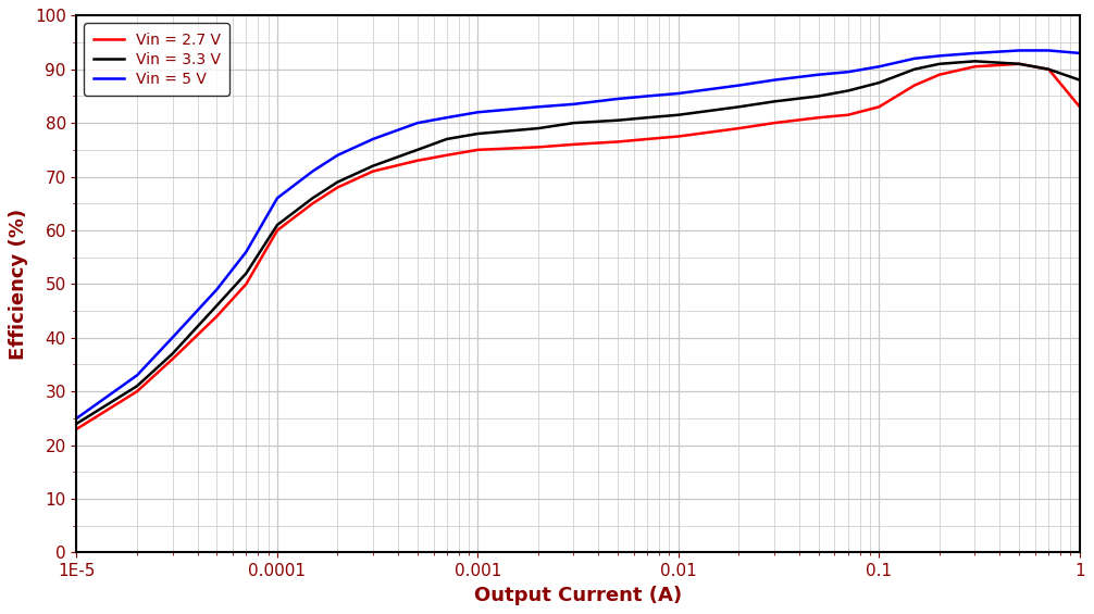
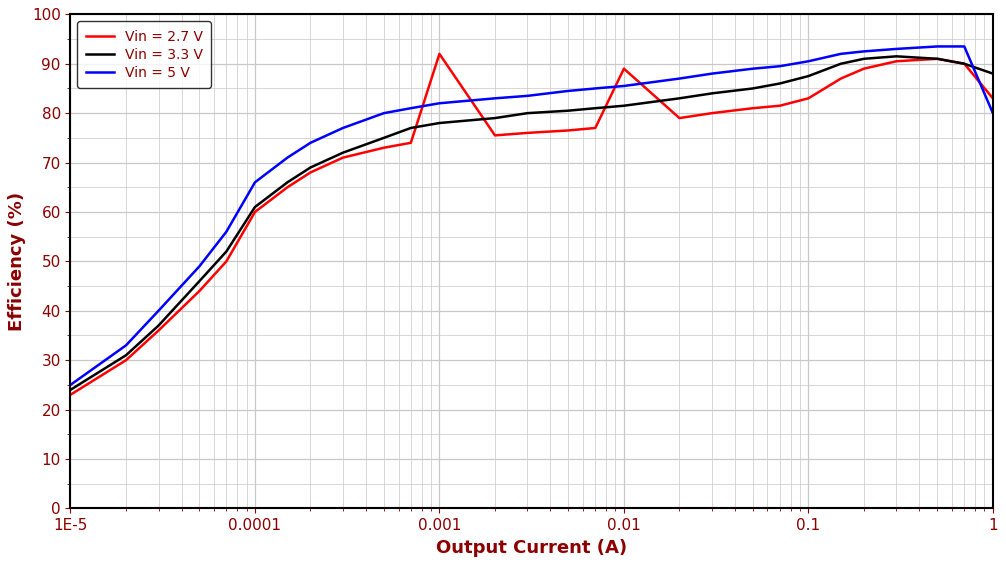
Vin = 2.7 V/0.001: 75.0 -> 92.0
Vin = 2.7 V/0.01: 77.5 -> 89.0
Vin = 5 V/1: 93.0 -> 80.0
